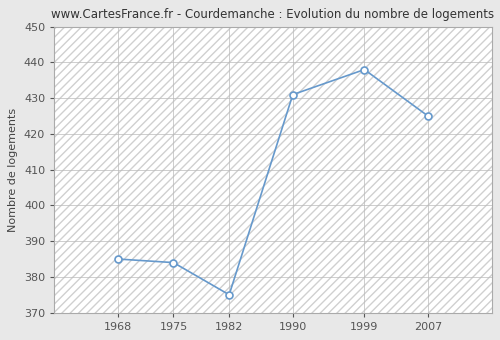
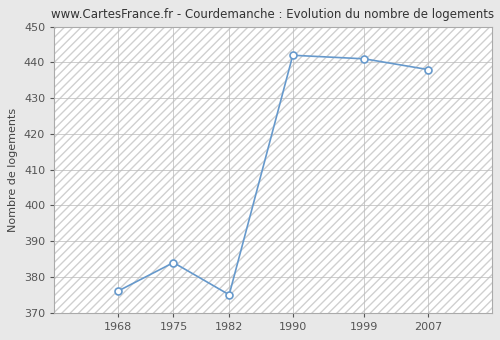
1968: 385 -> 376
1990: 431 -> 442
1999: 438 -> 441
2007: 425 -> 438
